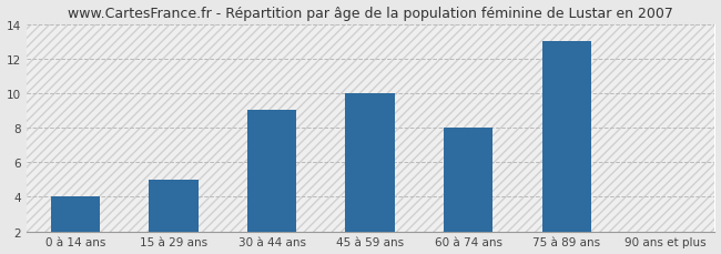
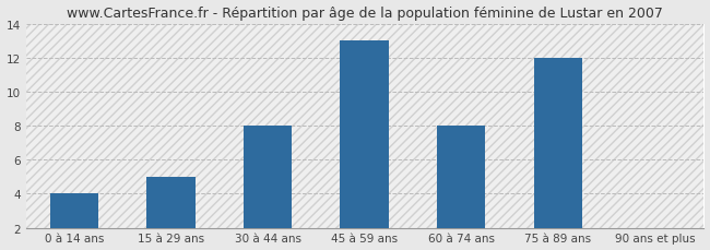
30 à 44 ans: 9 -> 8
45 à 59 ans: 10 -> 13
75 à 89 ans: 13 -> 12
